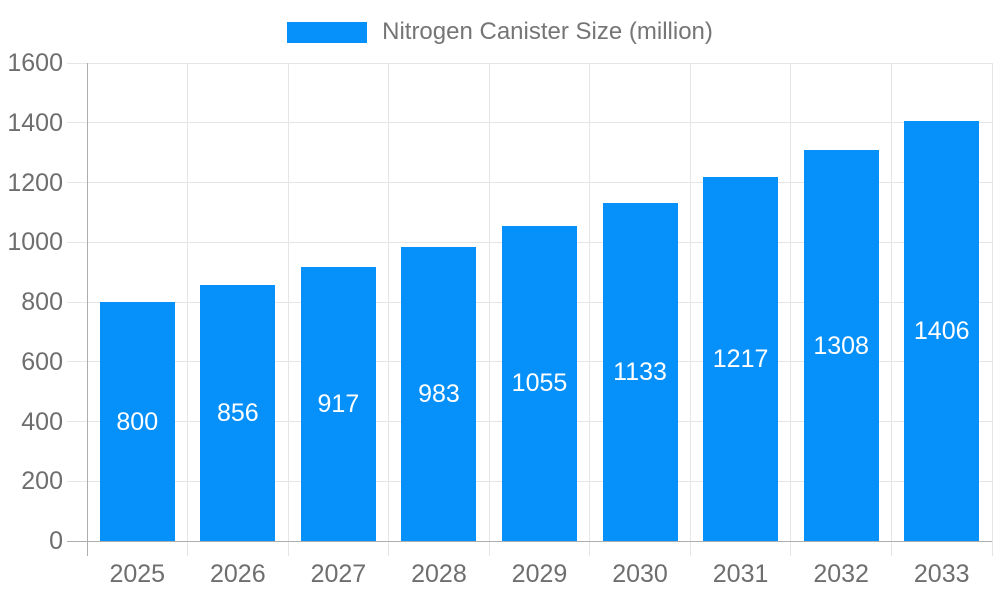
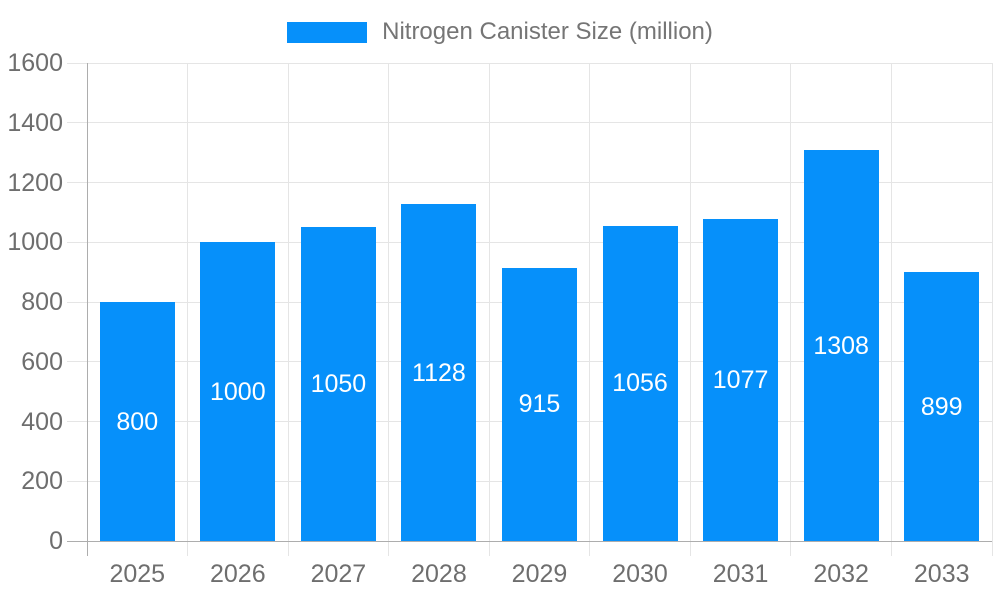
2026: 856 -> 1000
2027: 917 -> 1050
2028: 983 -> 1128
2029: 1055 -> 915
2030: 1133 -> 1056
2031: 1217 -> 1077
2033: 1406 -> 899
